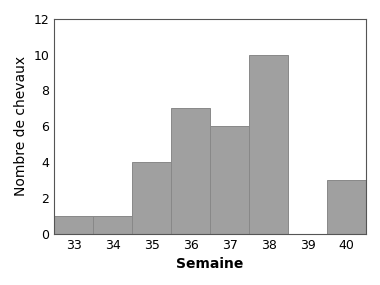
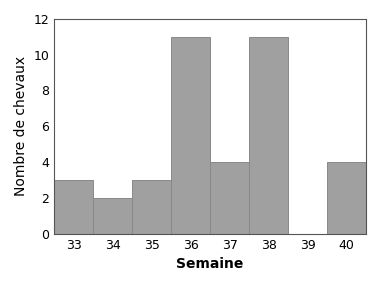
33: 1 -> 3
34: 1 -> 2
35: 4 -> 3
36: 7 -> 11
37: 6 -> 4
38: 10 -> 11
40: 3 -> 4
